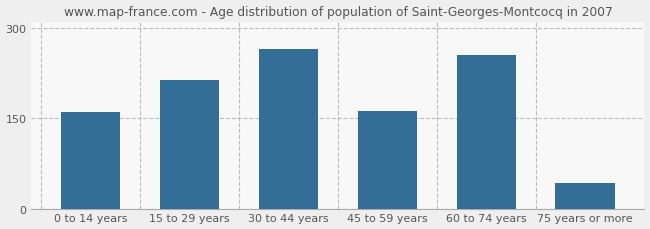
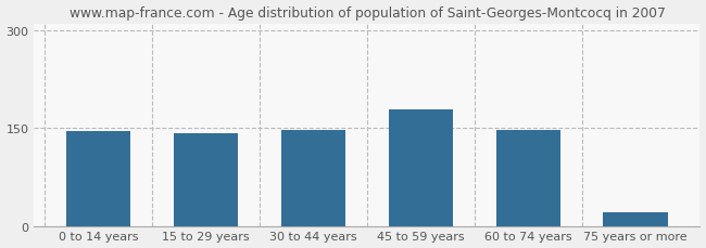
0 to 14 years: 160 -> 145
15 to 29 years: 214 -> 142
30 to 44 years: 264 -> 147
45 to 59 years: 162 -> 178
60 to 74 years: 254 -> 148
75 years or more: 44 -> 22
